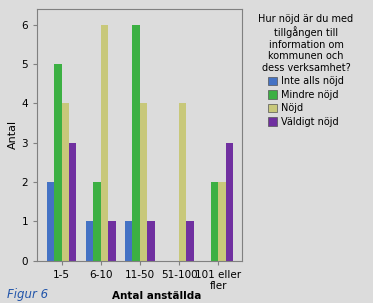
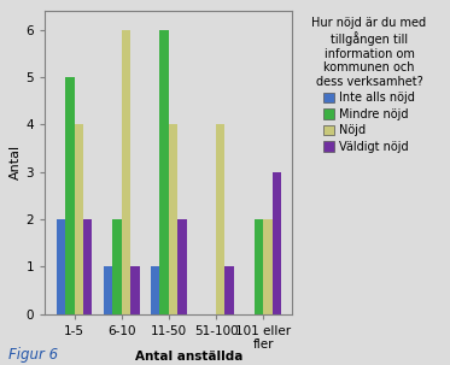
Väldigt nöjd/1-5: 3 -> 2
Väldigt nöjd/11-50: 1 -> 2
